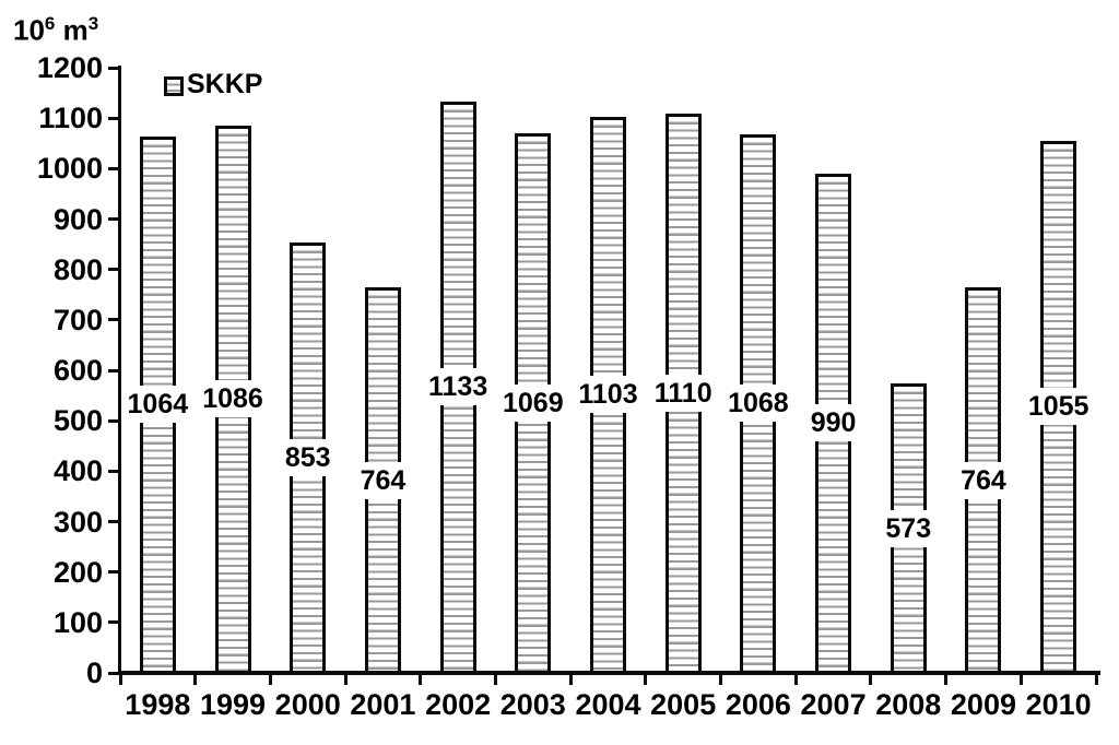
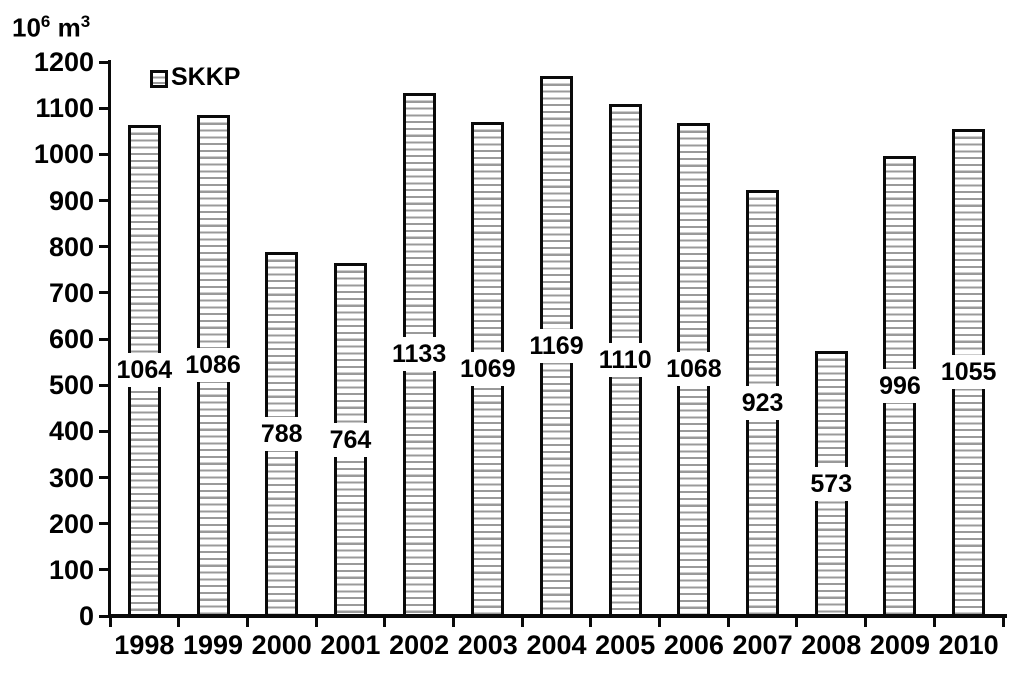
2000: 853 -> 788
2004: 1103 -> 1169
2007: 990 -> 923
2009: 764 -> 996
